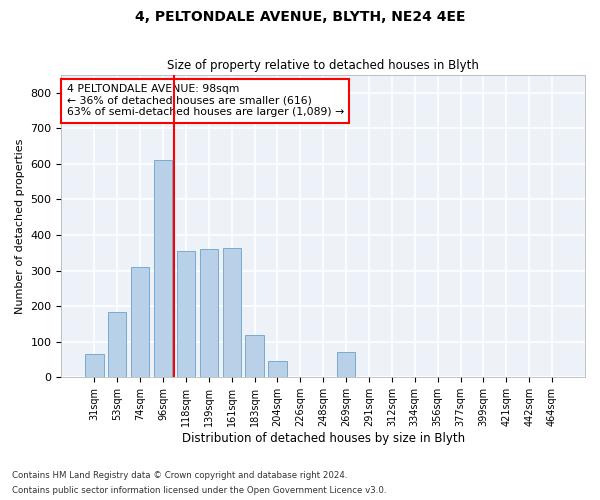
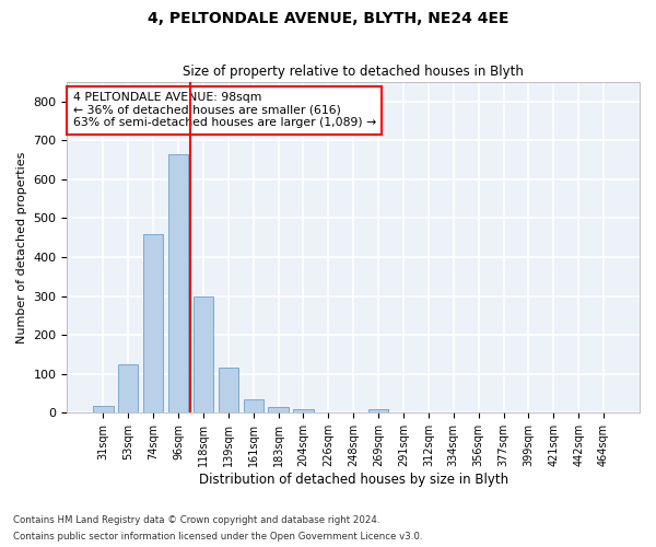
31sqm: 65 -> 18
53sqm: 185 -> 125
74sqm: 310 -> 458
96sqm: 610 -> 665
118sqm: 355 -> 300
139sqm: 360 -> 115
161sqm: 365 -> 35
183sqm: 120 -> 16
204sqm: 45 -> 10
269sqm: 70 -> 10
